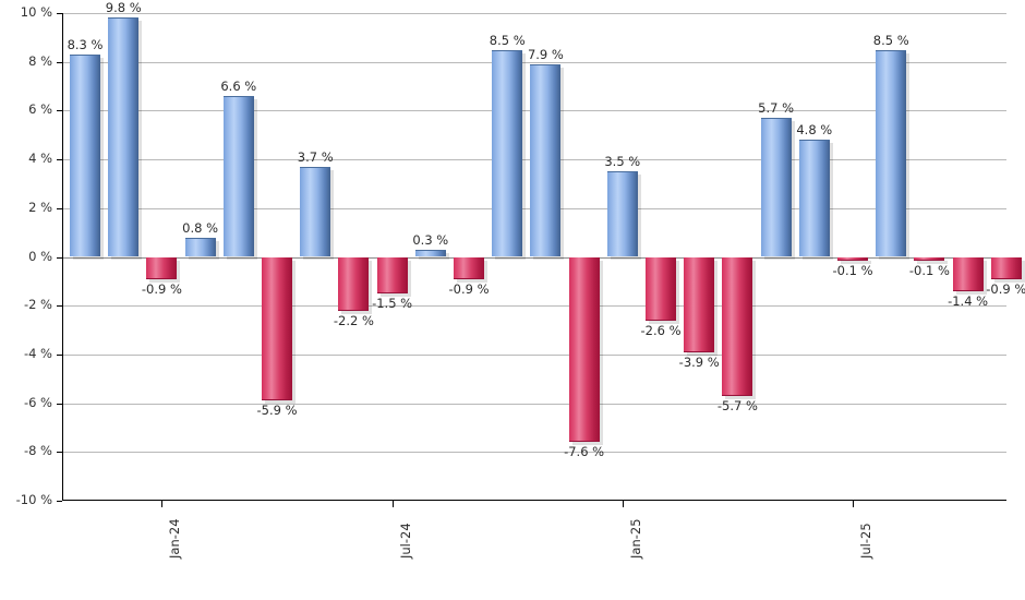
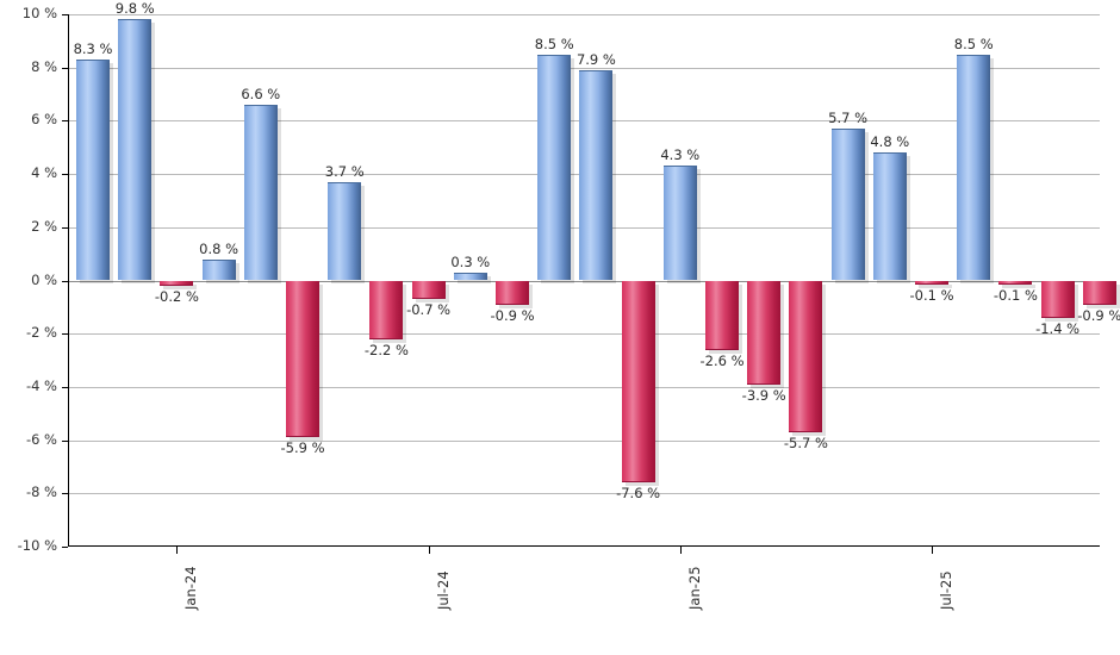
Jan-24: -0.9 -> -0.2
Jul-24: -1.5 -> -0.7
Jan-25: 3.5 -> 4.3
